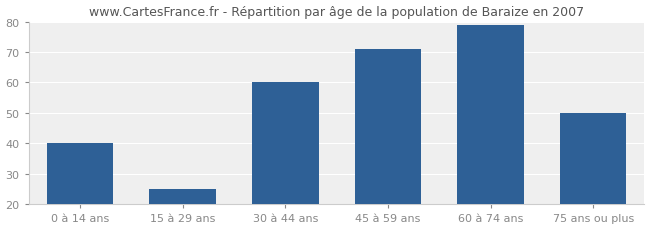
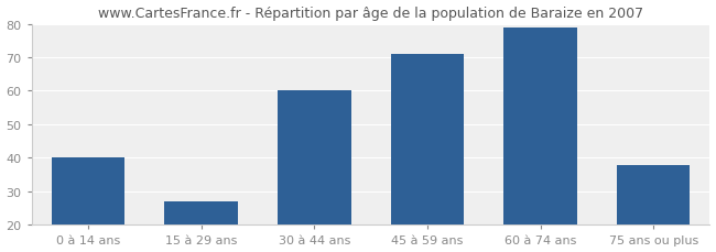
15 à 29 ans: 25 -> 27
75 ans ou plus: 50 -> 38
